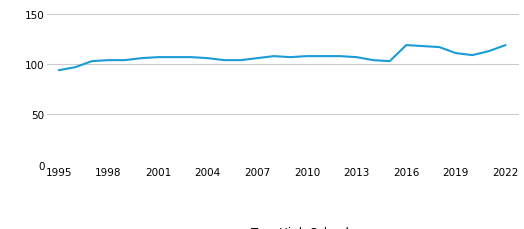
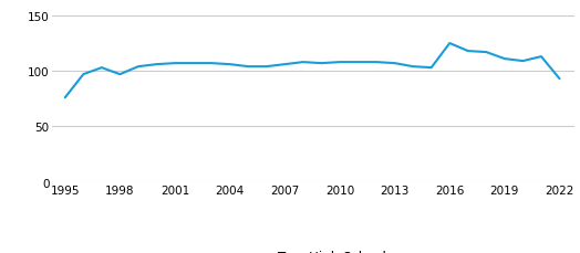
1995: 94 -> 76
1998: 104 -> 97
2016: 119 -> 125
2022: 119 -> 93
